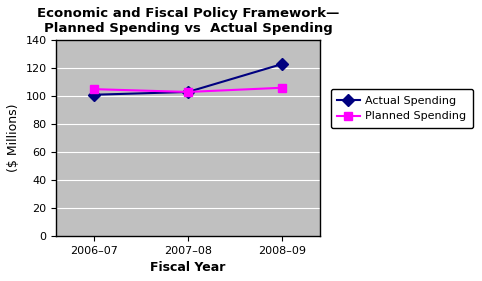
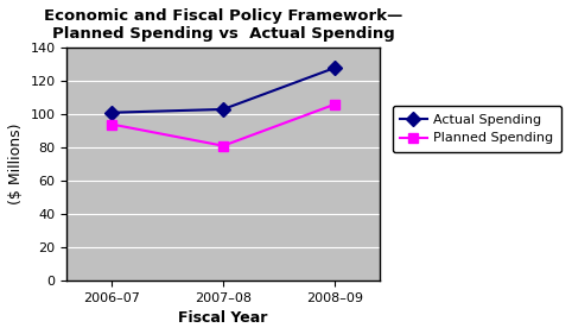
Planned Spending/2006–07: 105 -> 94
Planned Spending/2007–08: 103 -> 81
Actual Spending/2008–09: 123 -> 128
